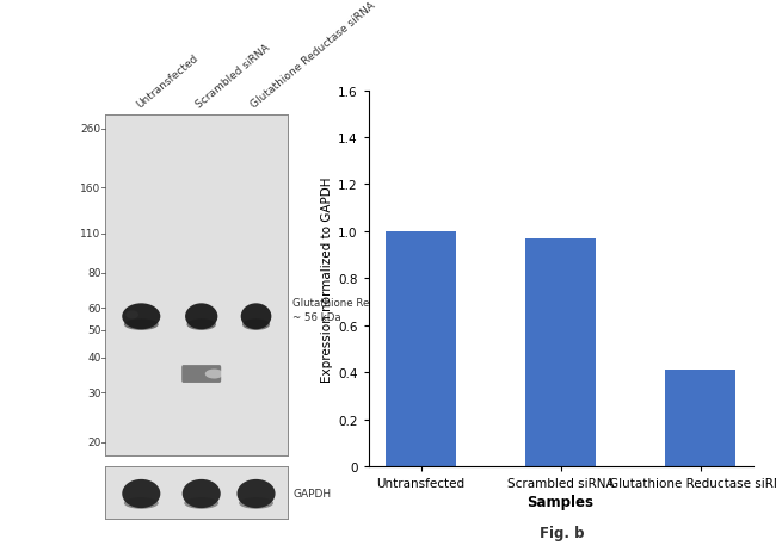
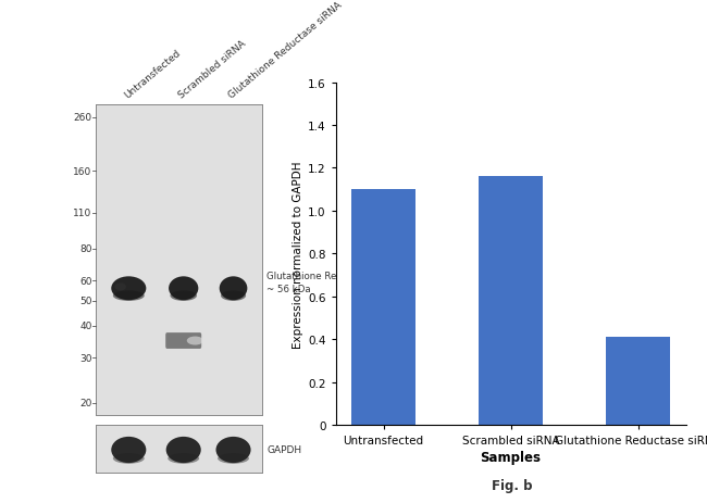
Untransfected: 1.00 -> 1.10
Scrambled siRNA: 0.97 -> 1.16
